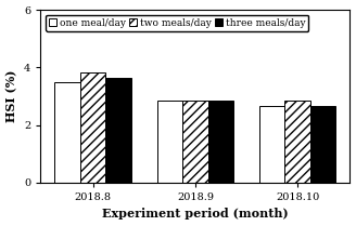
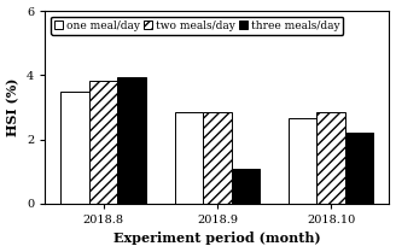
three meals/day/2018.8: 3.62 -> 3.95
three meals/day/2018.9: 2.85 -> 1.10
three meals/day/2018.10: 2.65 -> 2.20
